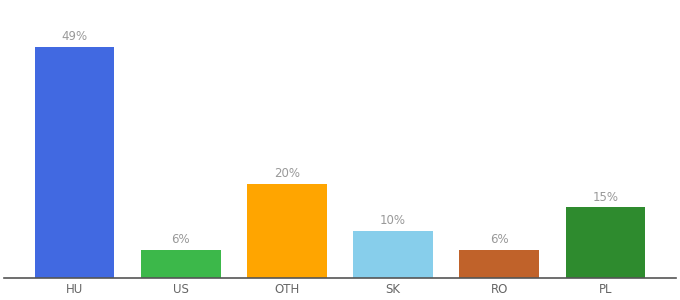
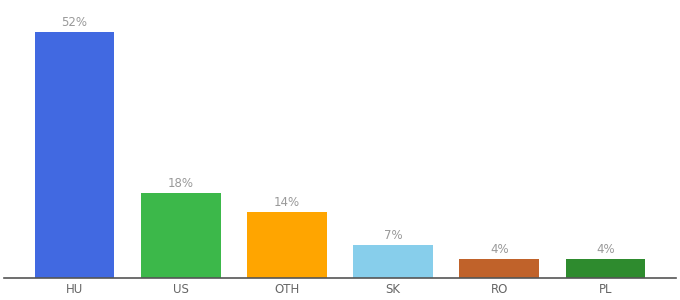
HU: 49% -> 52%
US: 6% -> 18%
OTH: 20% -> 14%
SK: 10% -> 7%
RO: 6% -> 4%
PL: 15% -> 4%
